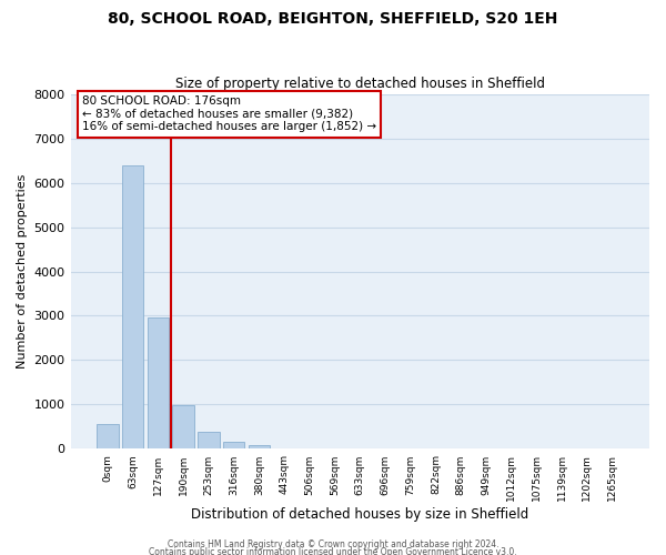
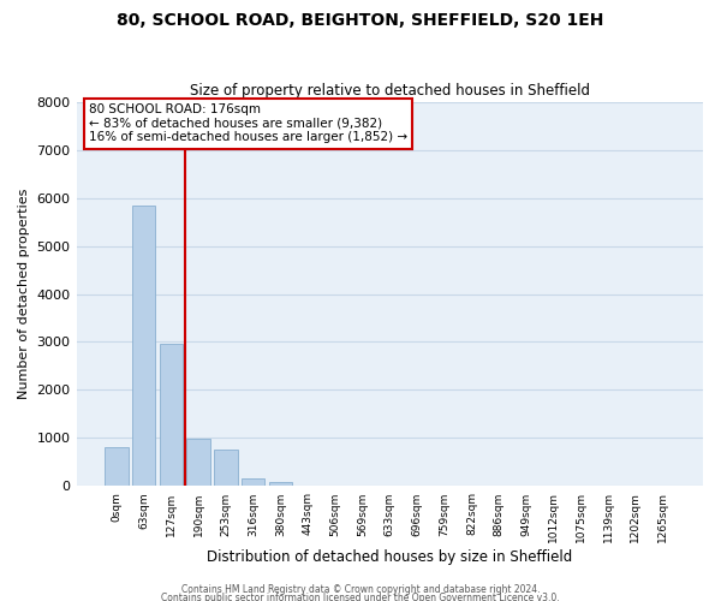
0sqm: 550 -> 800
63sqm: 6380 -> 5850
253sqm: 380 -> 750
